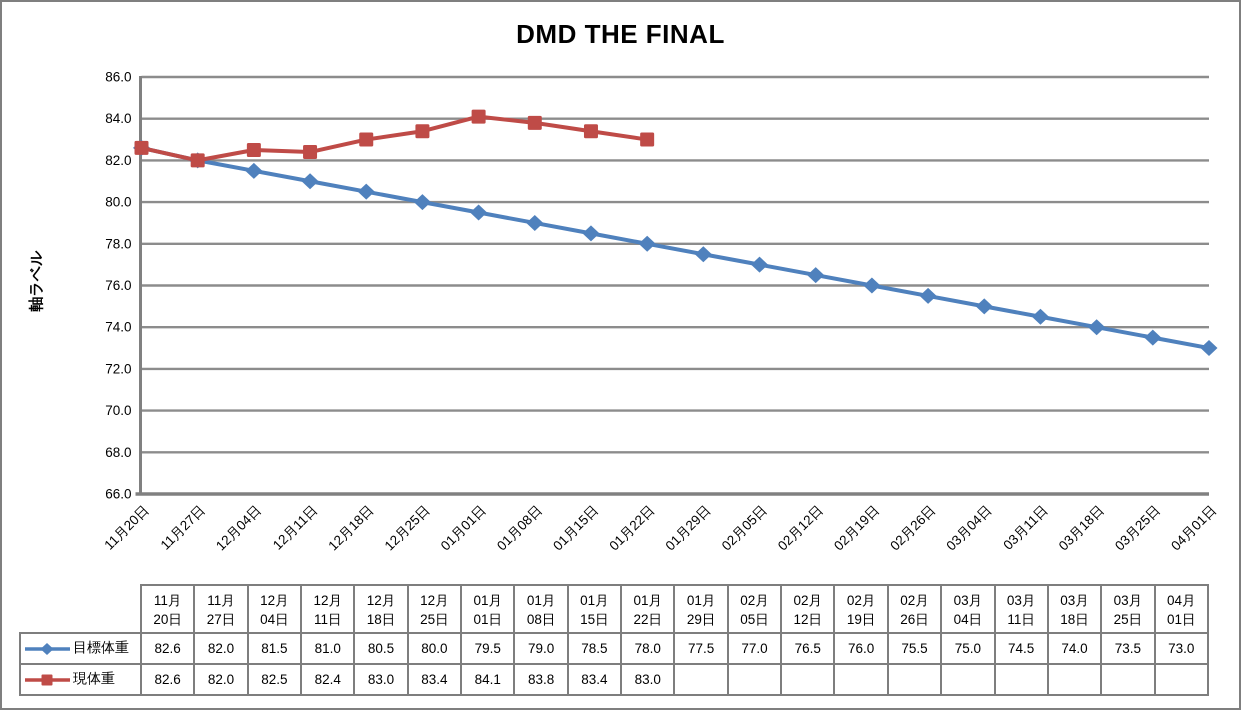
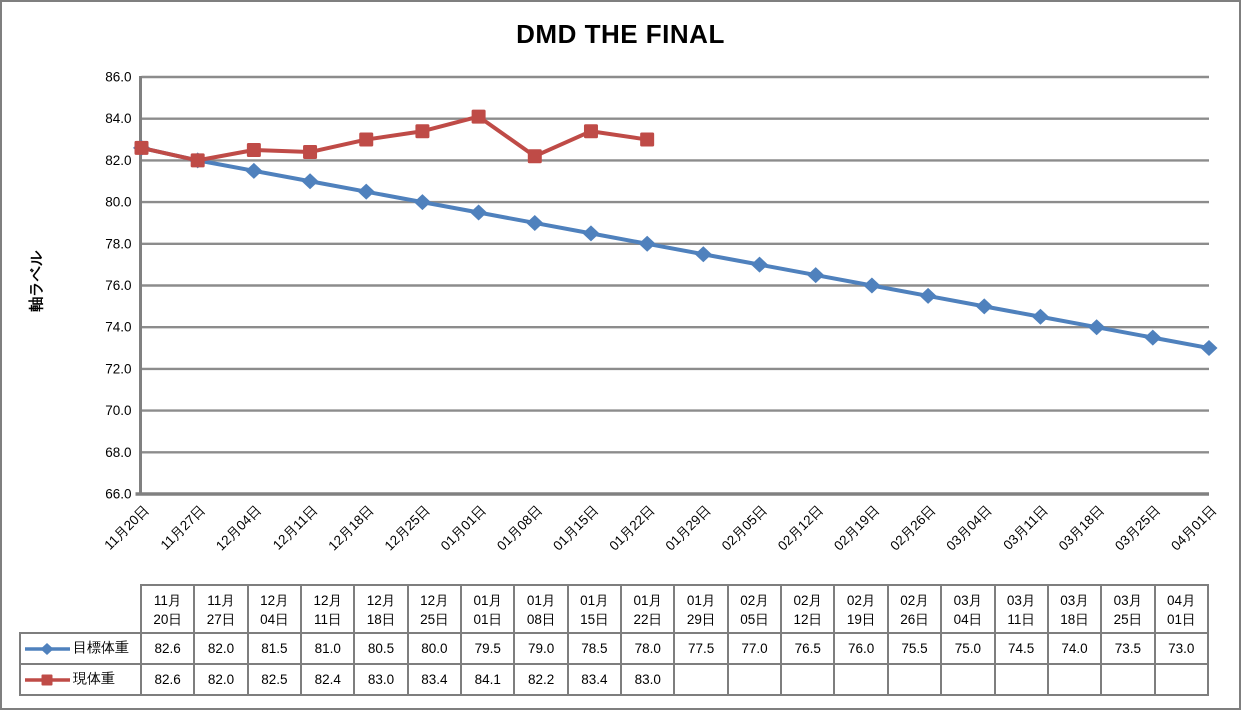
現体重/01月08日: 83.8 -> 82.2
